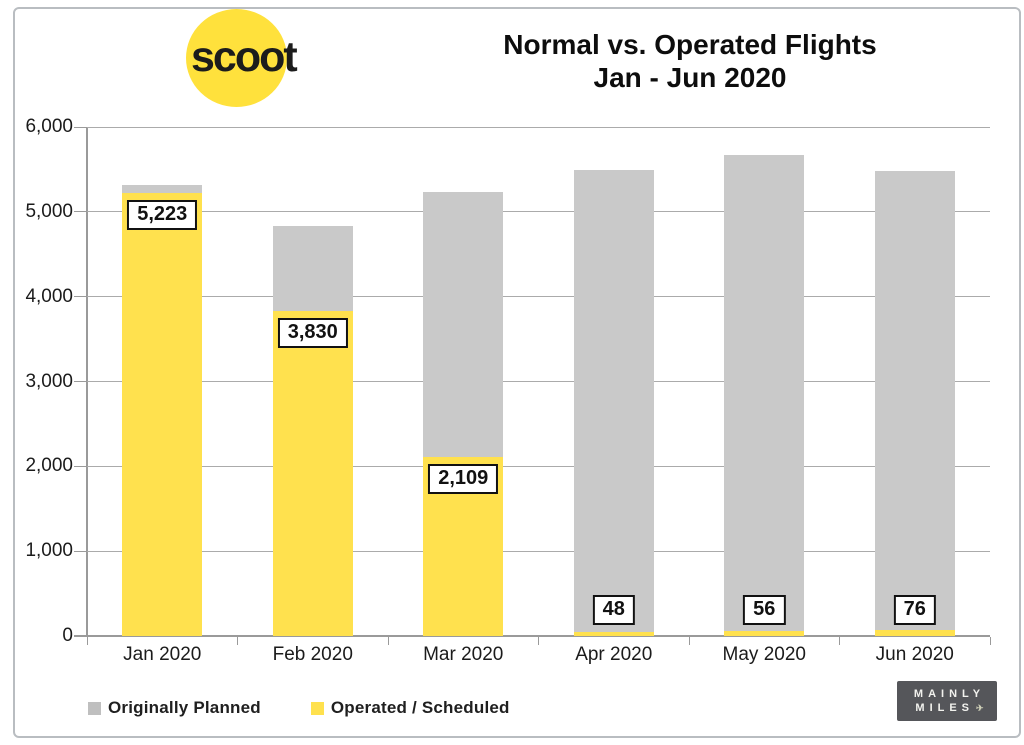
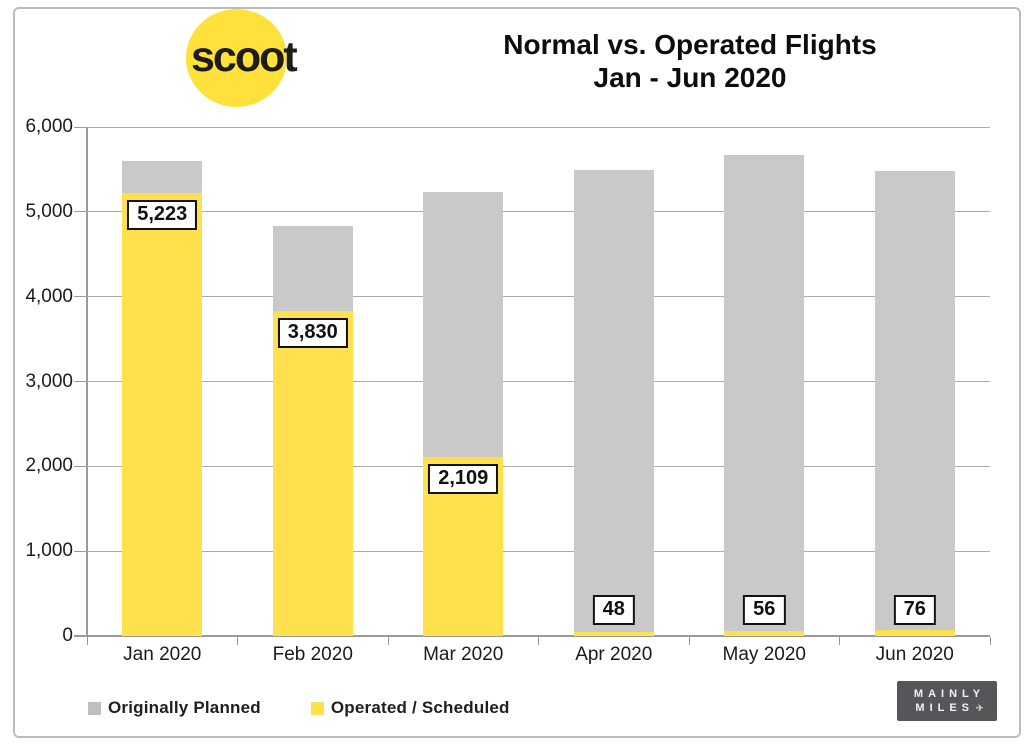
Originally Planned/Jan 2020: 5300 -> 5600
